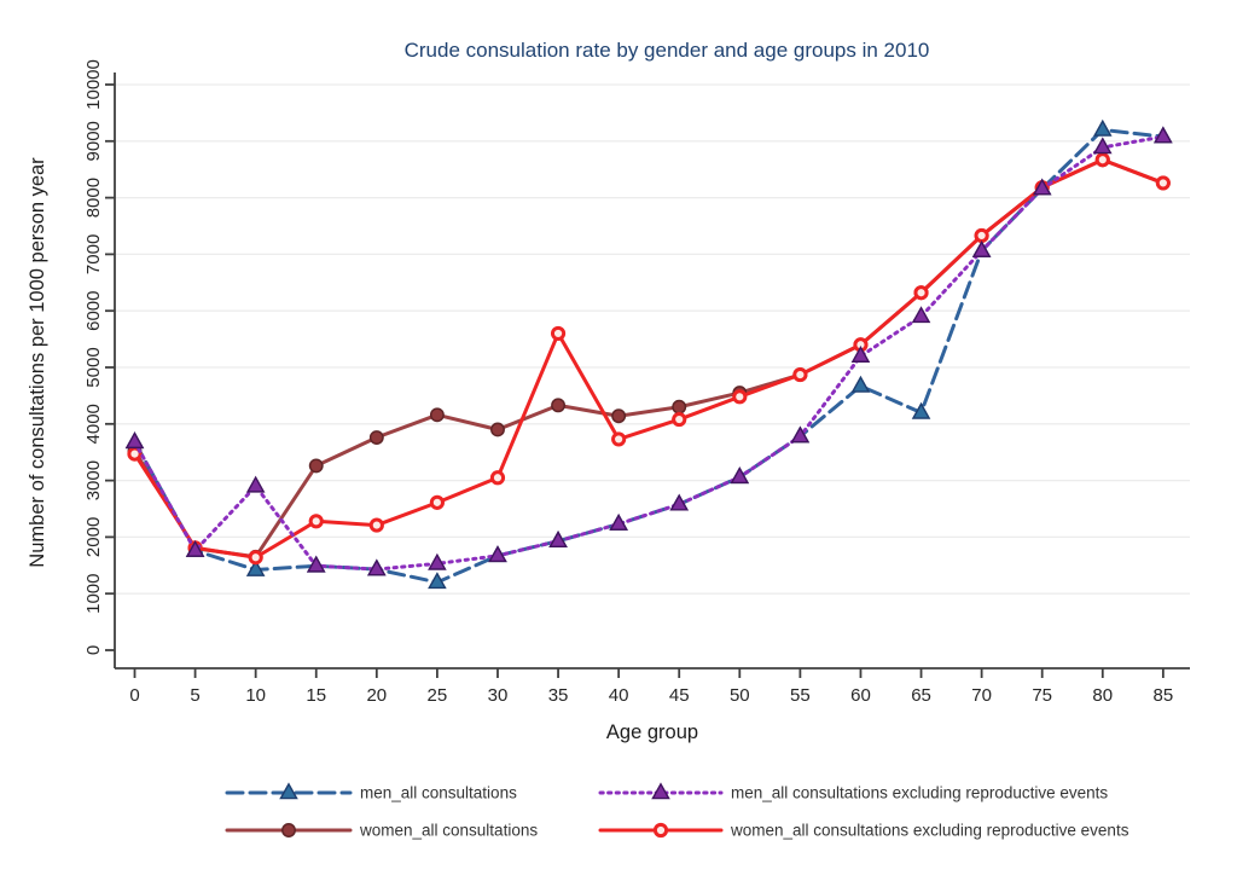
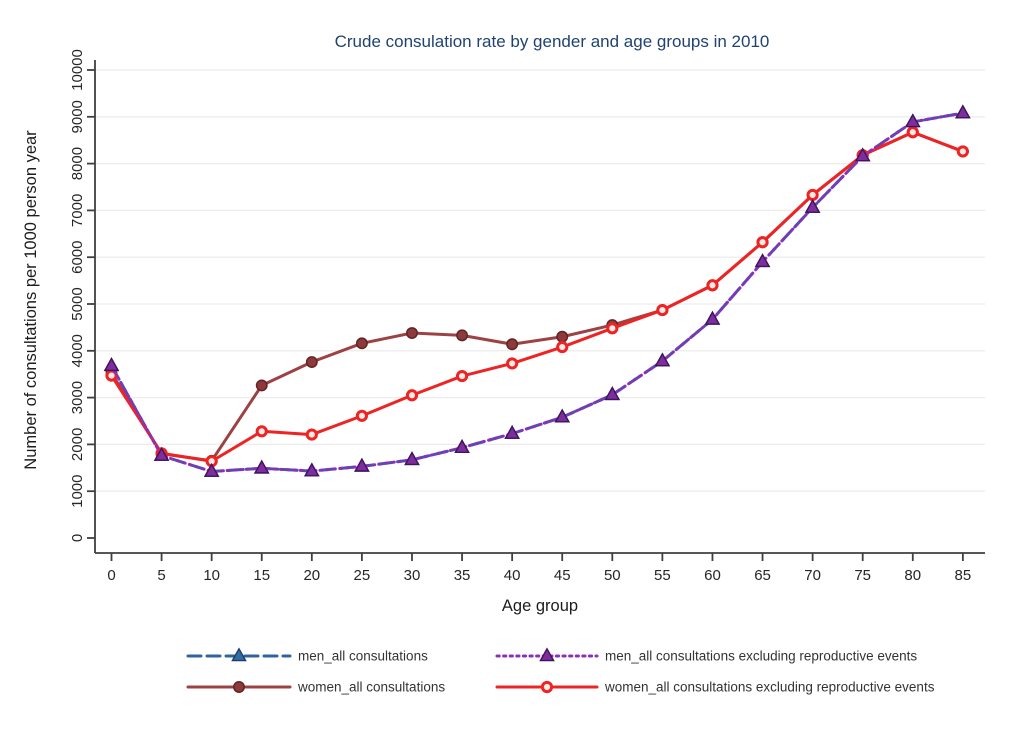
men_all consultations excluding reproductive events/10: 2900 -> 1400
men_all consultations/25: 1200 -> 1500
women_all consultations/30: 3900 -> 4400
women_all consultations excluding reproductive events/35: 5600 -> 3500
men_all consultations excluding reproductive events/60: 5200 -> 4700
men_all consultations/65: 4200 -> 5900
men_all consultations/80: 9200 -> 8900
